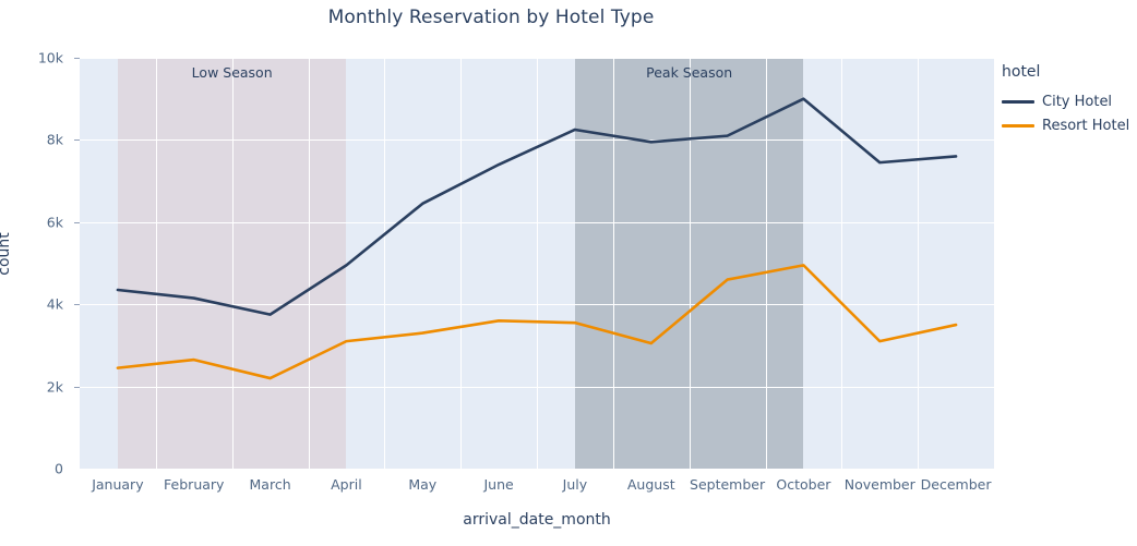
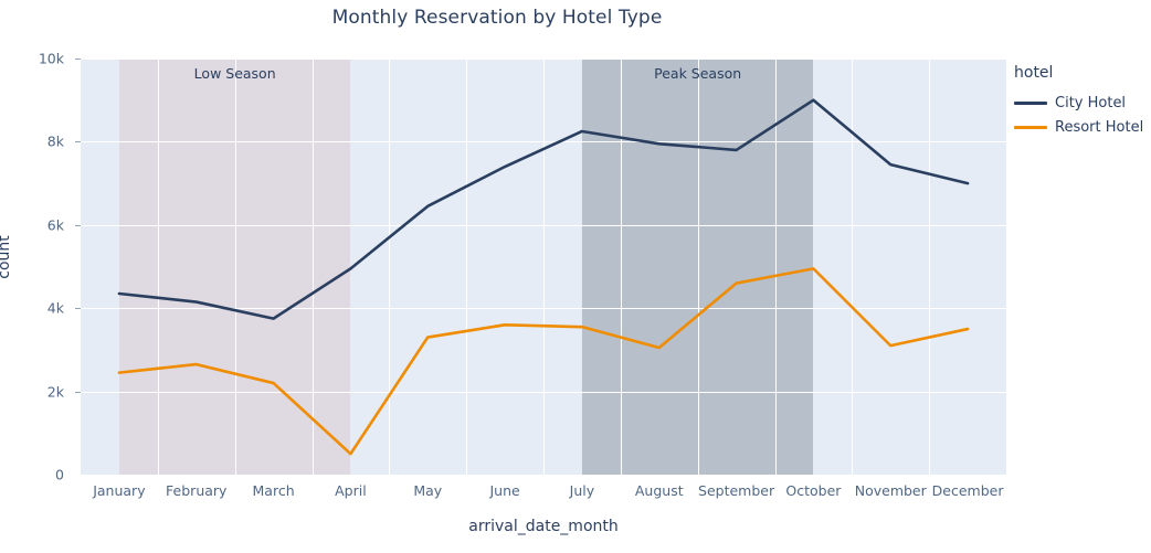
Resort Hotel/April: 3.1k -> 0.5k
City Hotel/September: 8.1k -> 7.8k
City Hotel/December: 7.6k -> 7.0k
